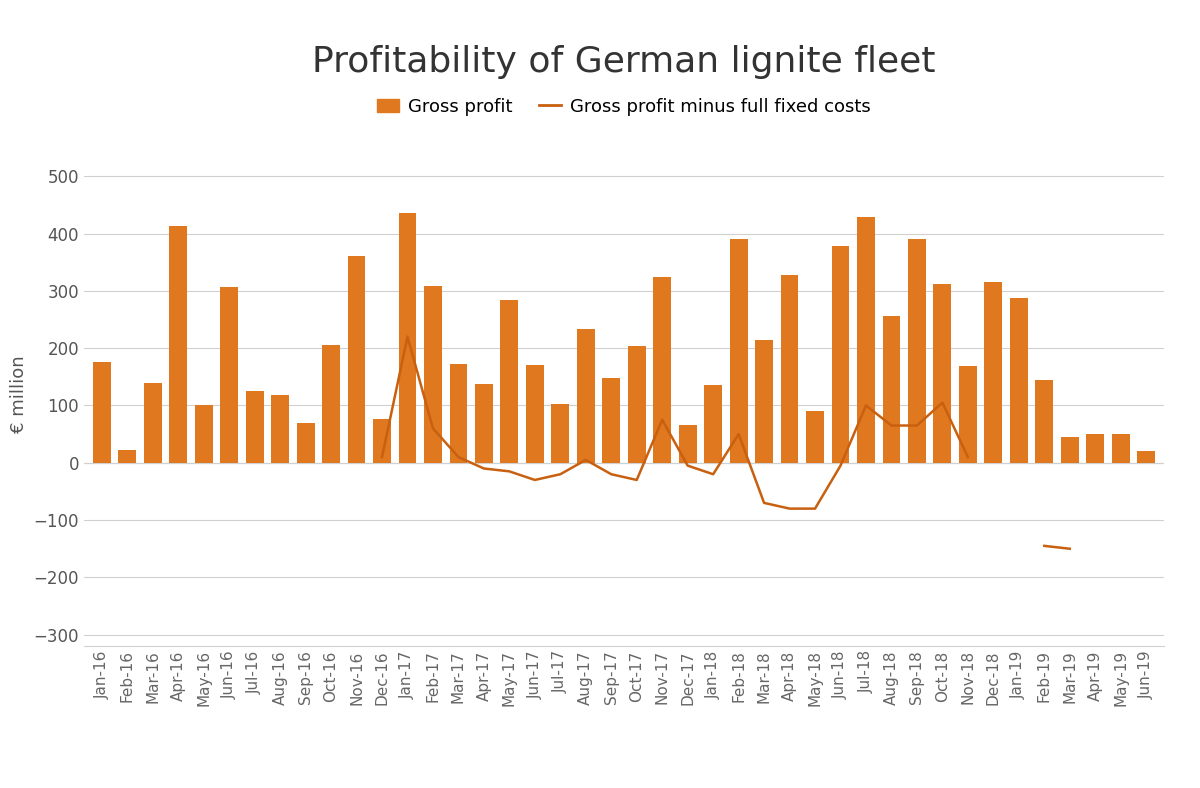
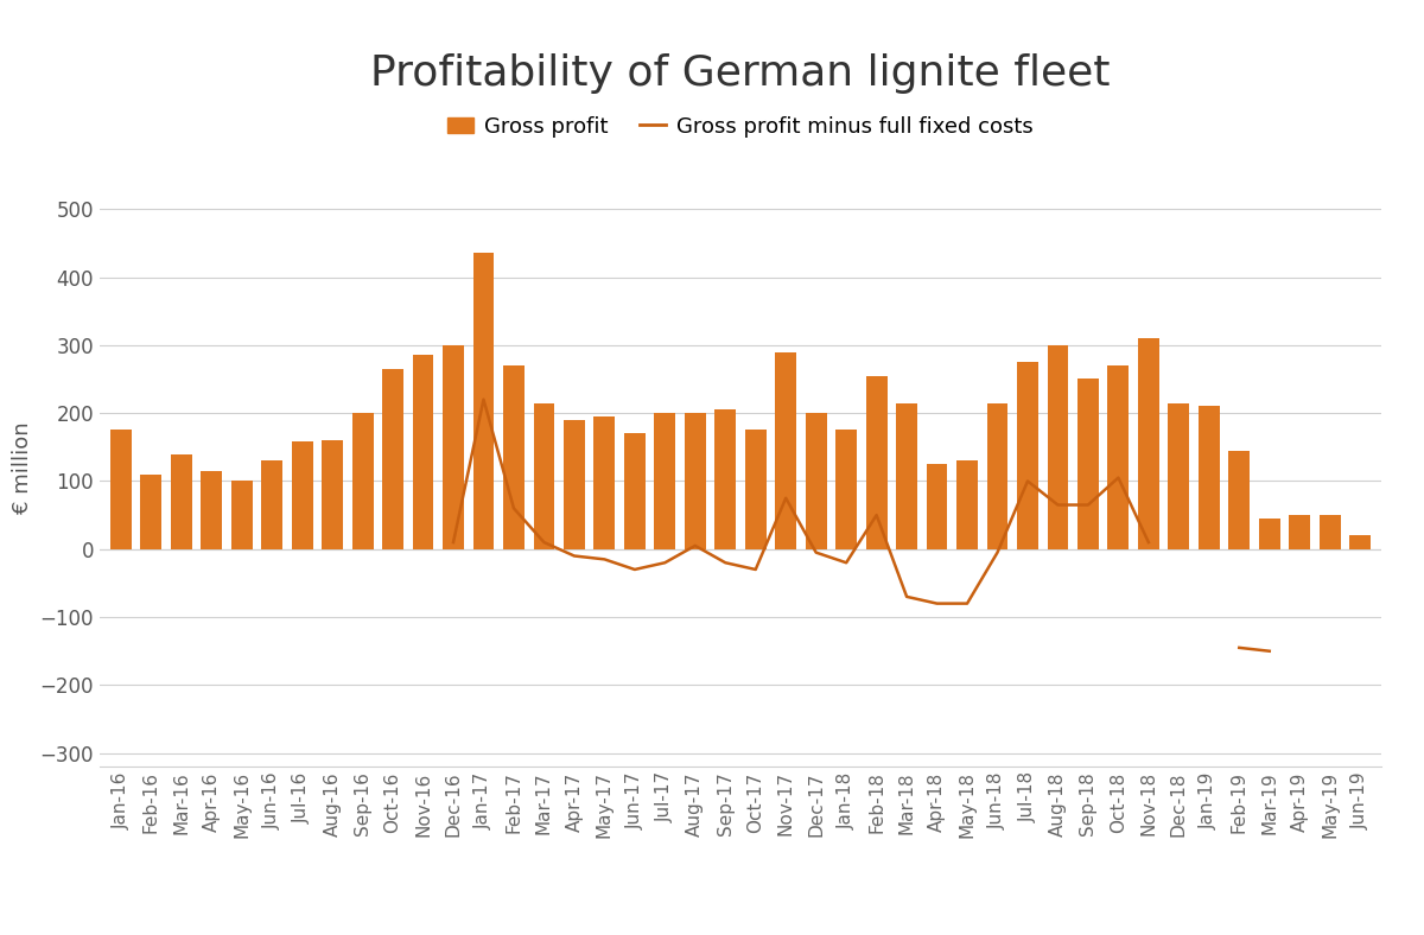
Gross profit/Feb-16: 22 -> 110
Gross profit/Apr-16: 414 -> 115
Gross profit/Jun-16: 306 -> 130
Gross profit/Jul-16: 126 -> 158
Gross profit/Aug-16: 118 -> 160
Gross profit/Sep-16: 70 -> 200
Gross profit/Oct-16: 206 -> 265
Gross profit/Nov-16: 360 -> 285
Gross profit/Dec-16: 76 -> 300
Gross profit/Feb-17: 308 -> 270
Gross profit/Mar-17: 172 -> 215
Gross profit/Apr-17: 138 -> 190
Gross profit/May-17: 284 -> 195
Gross profit/Jul-17: 102 -> 200
Gross profit/Aug-17: 234 -> 200
Gross profit/Sep-17: 148 -> 205
Gross profit/Oct-17: 204 -> 175
Gross profit/Nov-17: 324 -> 290
Gross profit/Dec-17: 66 -> 200
Gross profit/Jan-18: 136 -> 175
Gross profit/Feb-18: 390 -> 255
Gross profit/Apr-18: 328 -> 125
Gross profit/May-18: 90 -> 130
Gross profit/Jun-18: 378 -> 215
Gross profit/Jul-18: 428 -> 275
Gross profit/Aug-18: 256 -> 300
Gross profit/Sep-18: 390 -> 250
Gross profit/Oct-18: 312 -> 270
Gross profit/Nov-18: 168 -> 310
Gross profit/Dec-18: 316 -> 215
Gross profit/Jan-19: 288 -> 210
